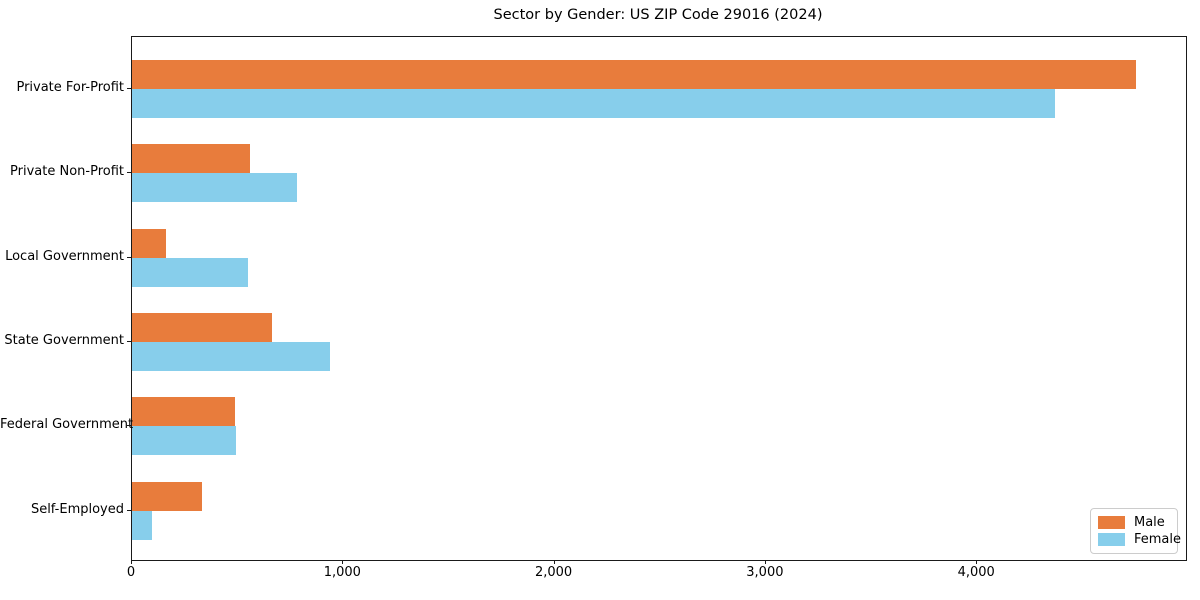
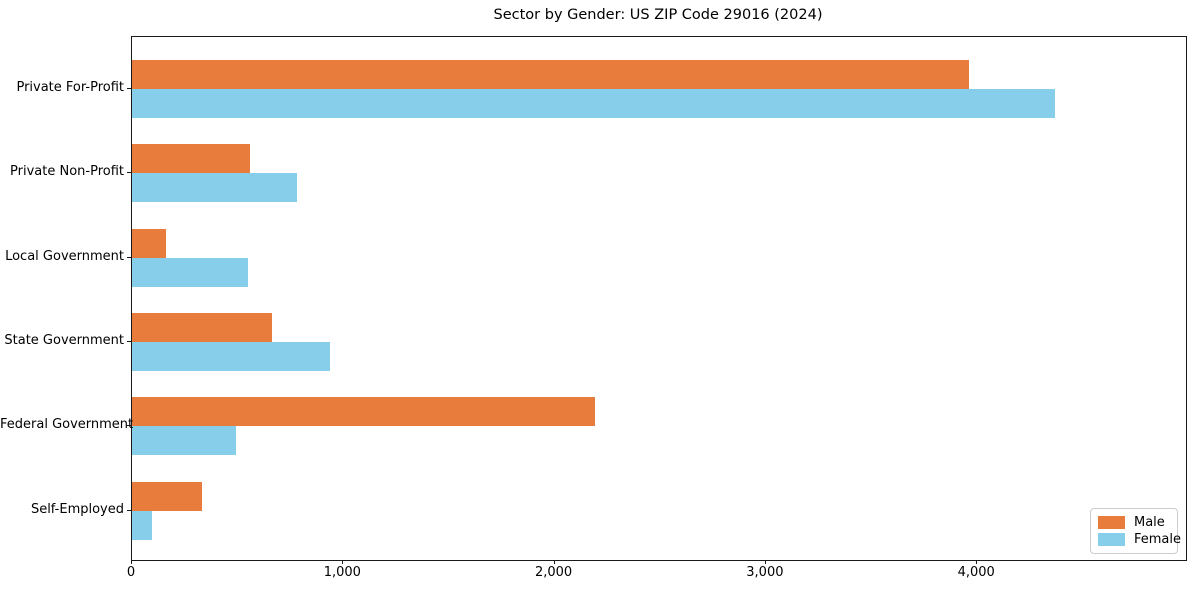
Male/Private For-Profit: 4750 -> 3960
Male/Federal Government: 490 -> 2190
